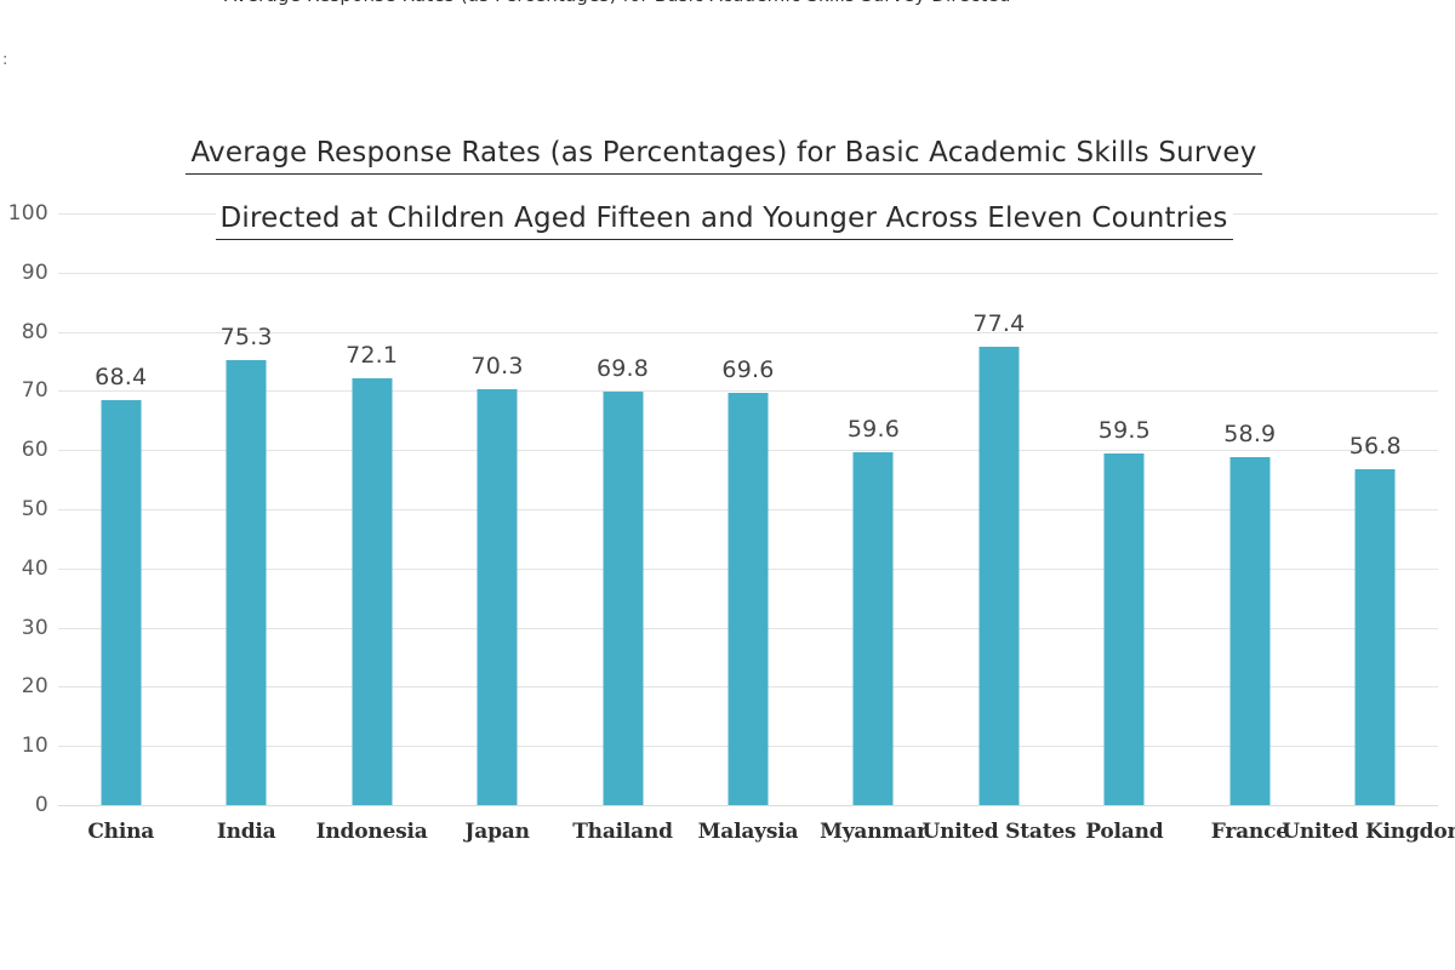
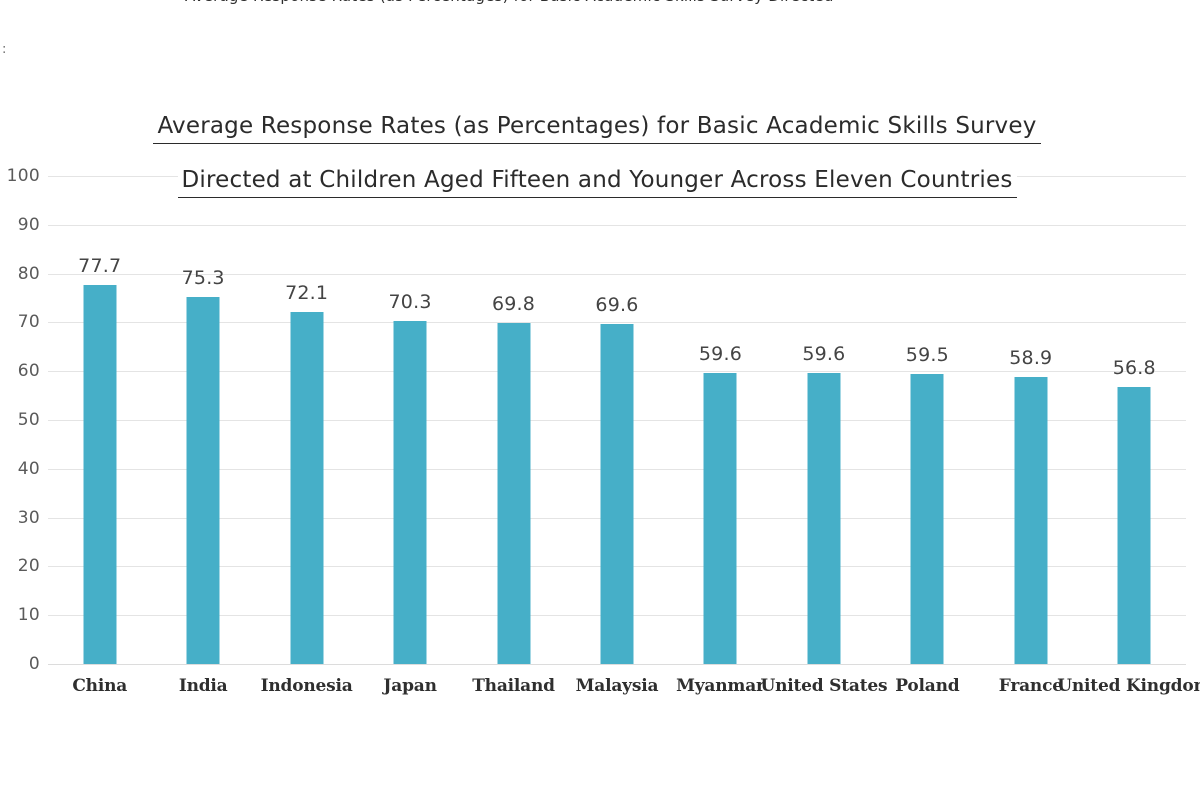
China: 68.4 -> 77.7
United States: 77.4 -> 59.6
